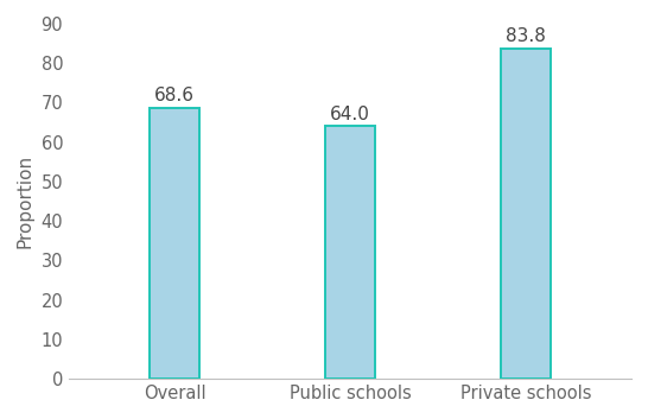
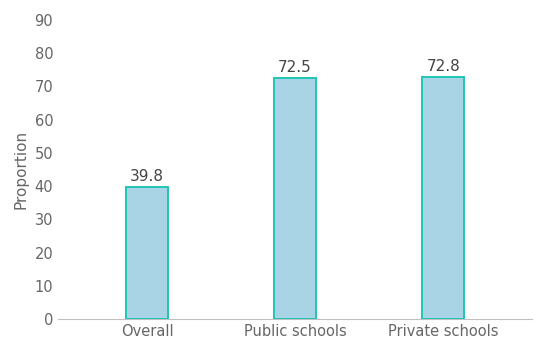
Overall: 68.6 -> 39.8
Public schools: 64.0 -> 72.5
Private schools: 83.8 -> 72.8
